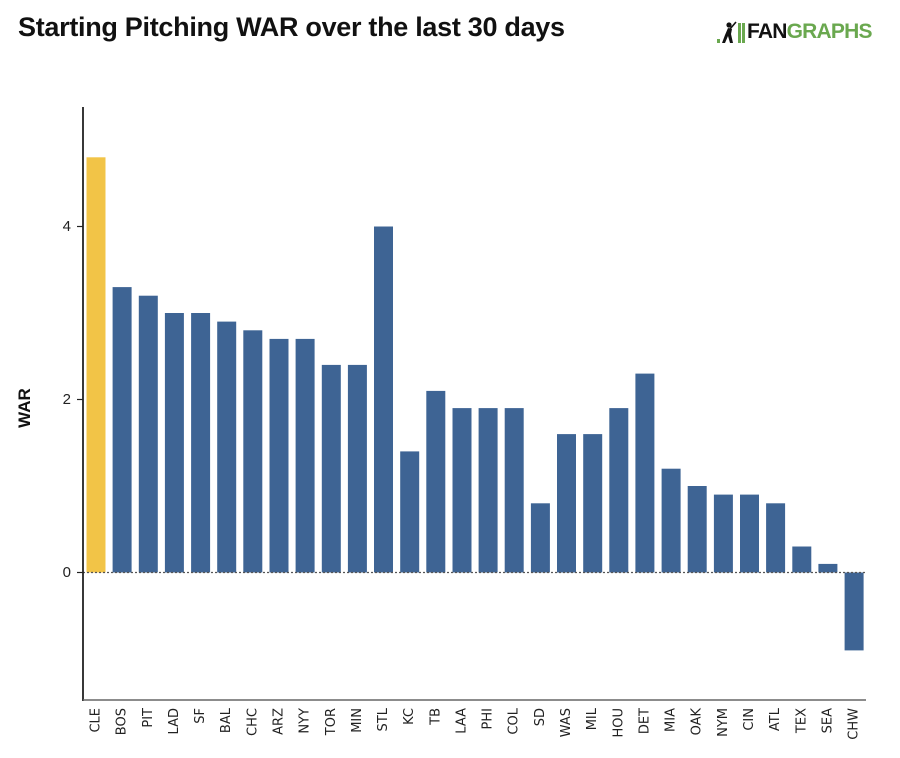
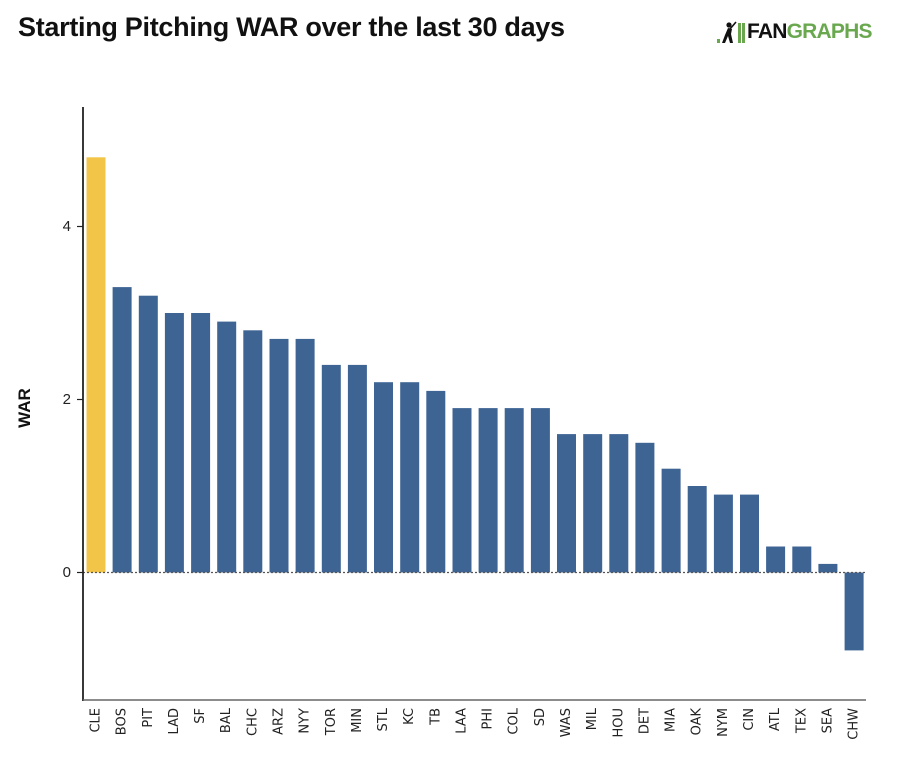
STL: 4.0 -> 2.2
KC: 1.4 -> 2.2
SD: 0.8 -> 1.9
HOU: 1.9 -> 1.6
DET: 2.3 -> 1.5
ATL: 0.8 -> 0.3
